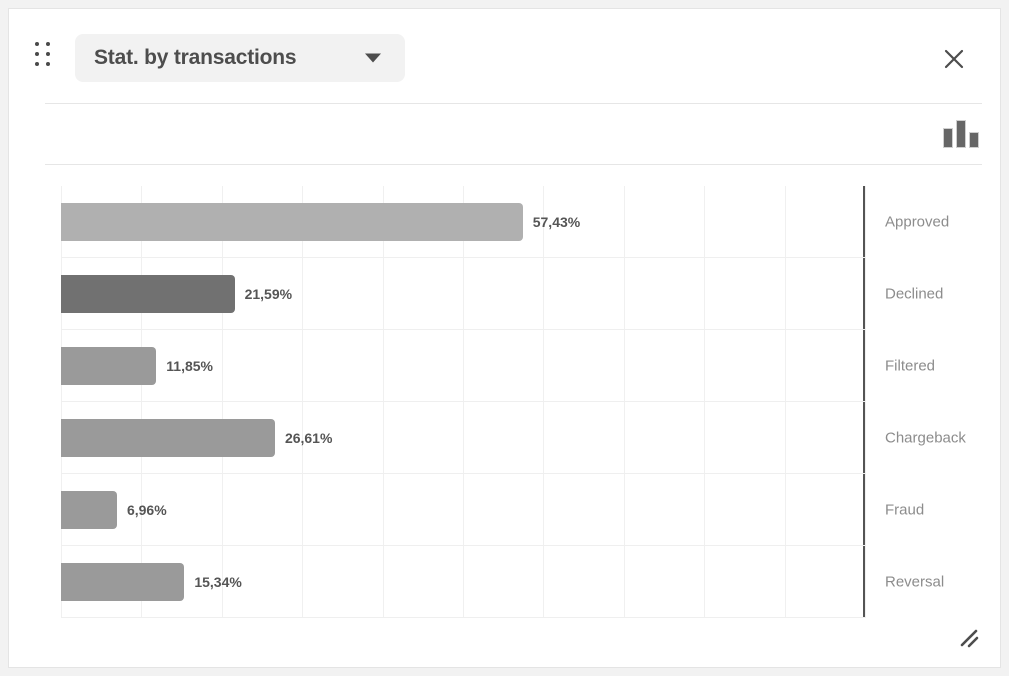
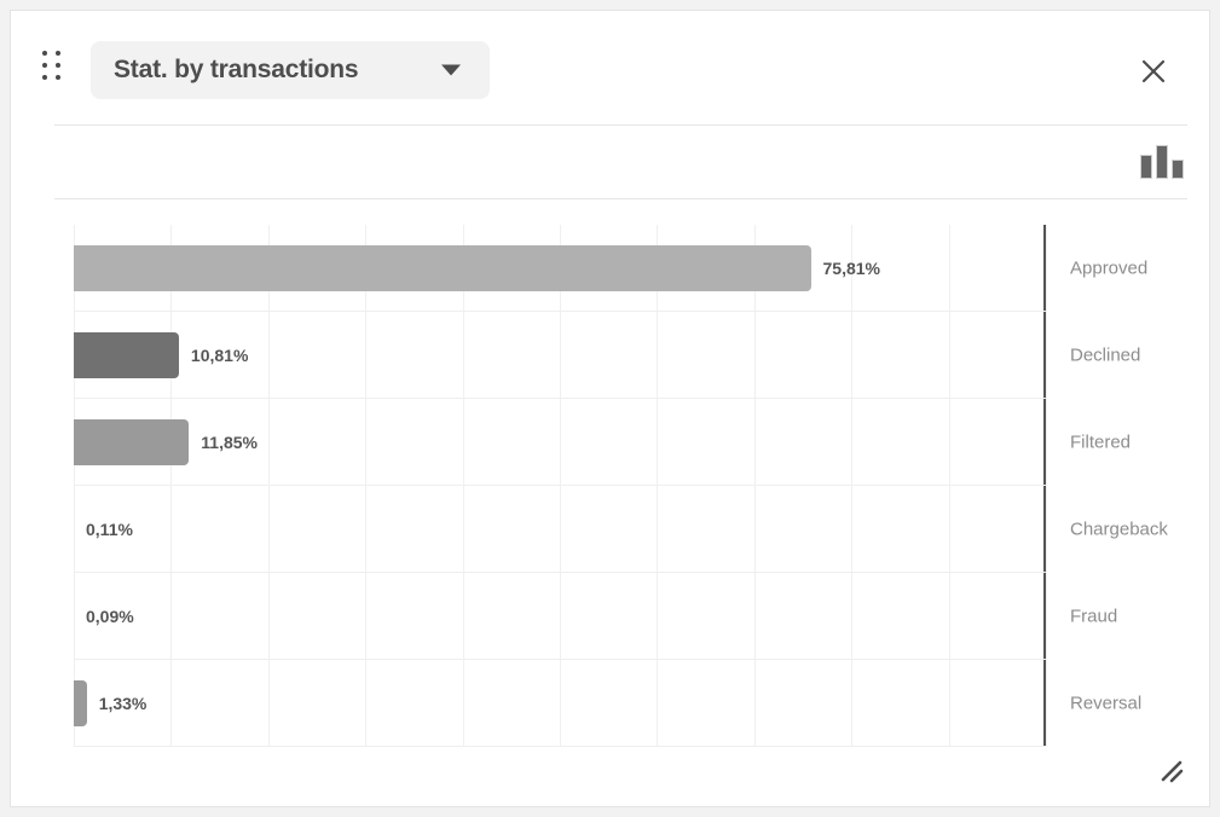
Approved: 57,43% -> 75,81%
Declined: 21,59% -> 10,81%
Chargeback: 26,61% -> 0,11%
Fraud: 6,96% -> 0,09%
Reversal: 15,34% -> 1,33%
